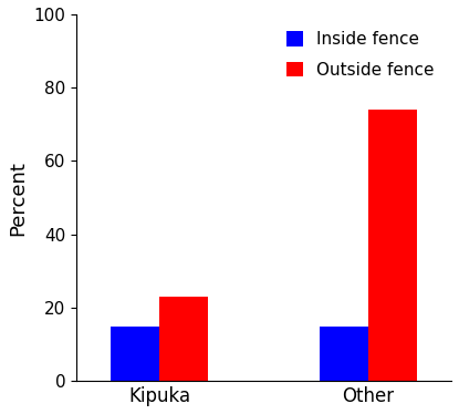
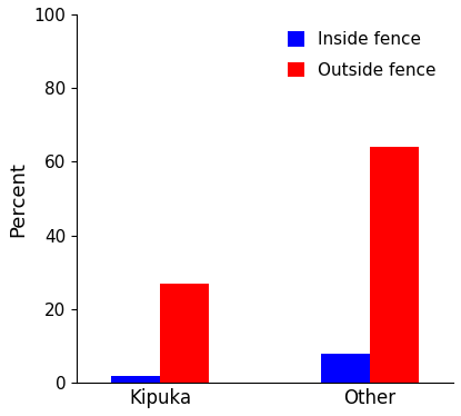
Inside fence/Kipuka: 15 -> 2
Outside fence/Kipuka: 23 -> 27
Inside fence/Other: 15 -> 8
Outside fence/Other: 74 -> 64
